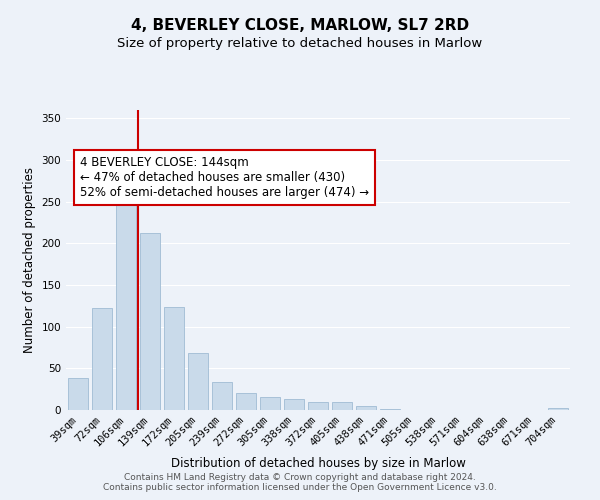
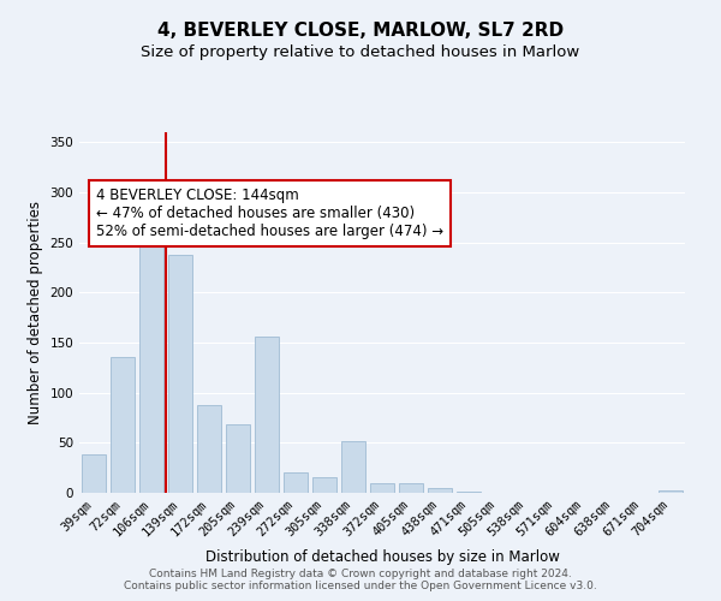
72sqm: 122 -> 136
139sqm: 212 -> 238
172sqm: 124 -> 88
239sqm: 34 -> 156
338sqm: 13 -> 52
